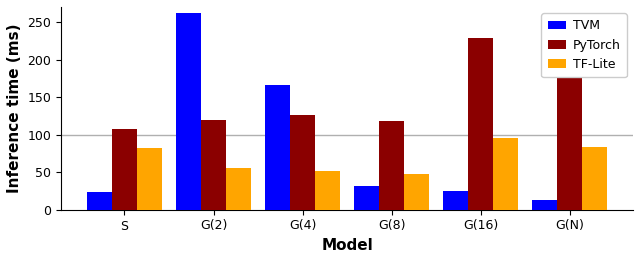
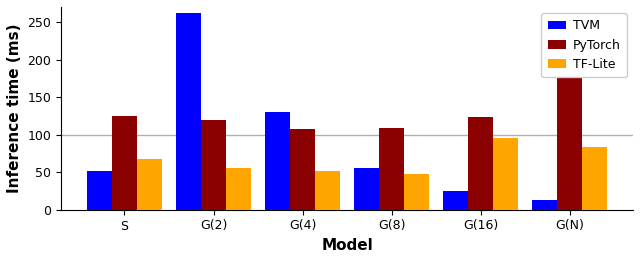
TVM/S: 24 -> 52
PyTorch/S: 108 -> 125
TF-Lite/S: 82 -> 67
TVM/G(4): 166 -> 130
PyTorch/G(4): 126 -> 107
TVM/G(8): 32 -> 55
PyTorch/G(8): 118 -> 109
PyTorch/G(16): 228 -> 124
